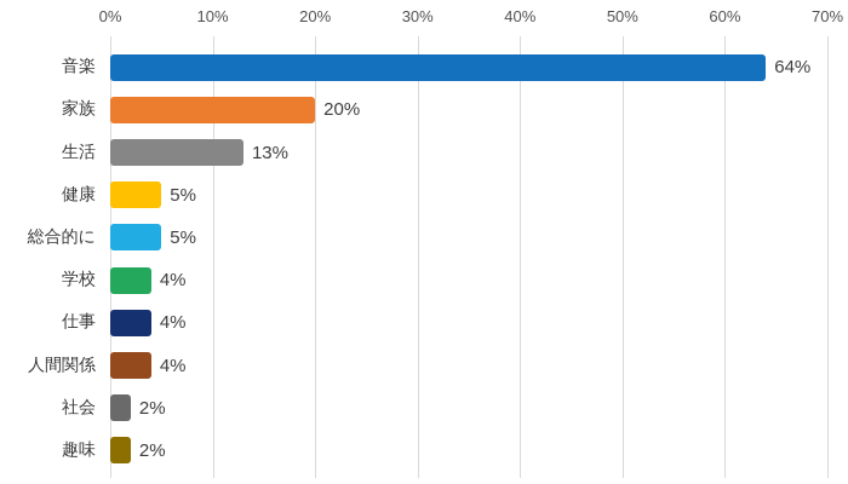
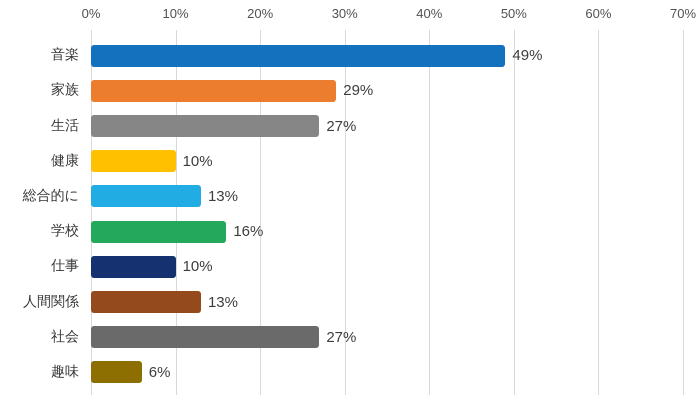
音楽: 64% -> 49%
家族: 20% -> 29%
生活: 13% -> 27%
健康: 5% -> 10%
総合的に: 5% -> 13%
学校: 4% -> 16%
仕事: 4% -> 10%
人間関係: 4% -> 13%
社会: 2% -> 27%
趣味: 2% -> 6%
